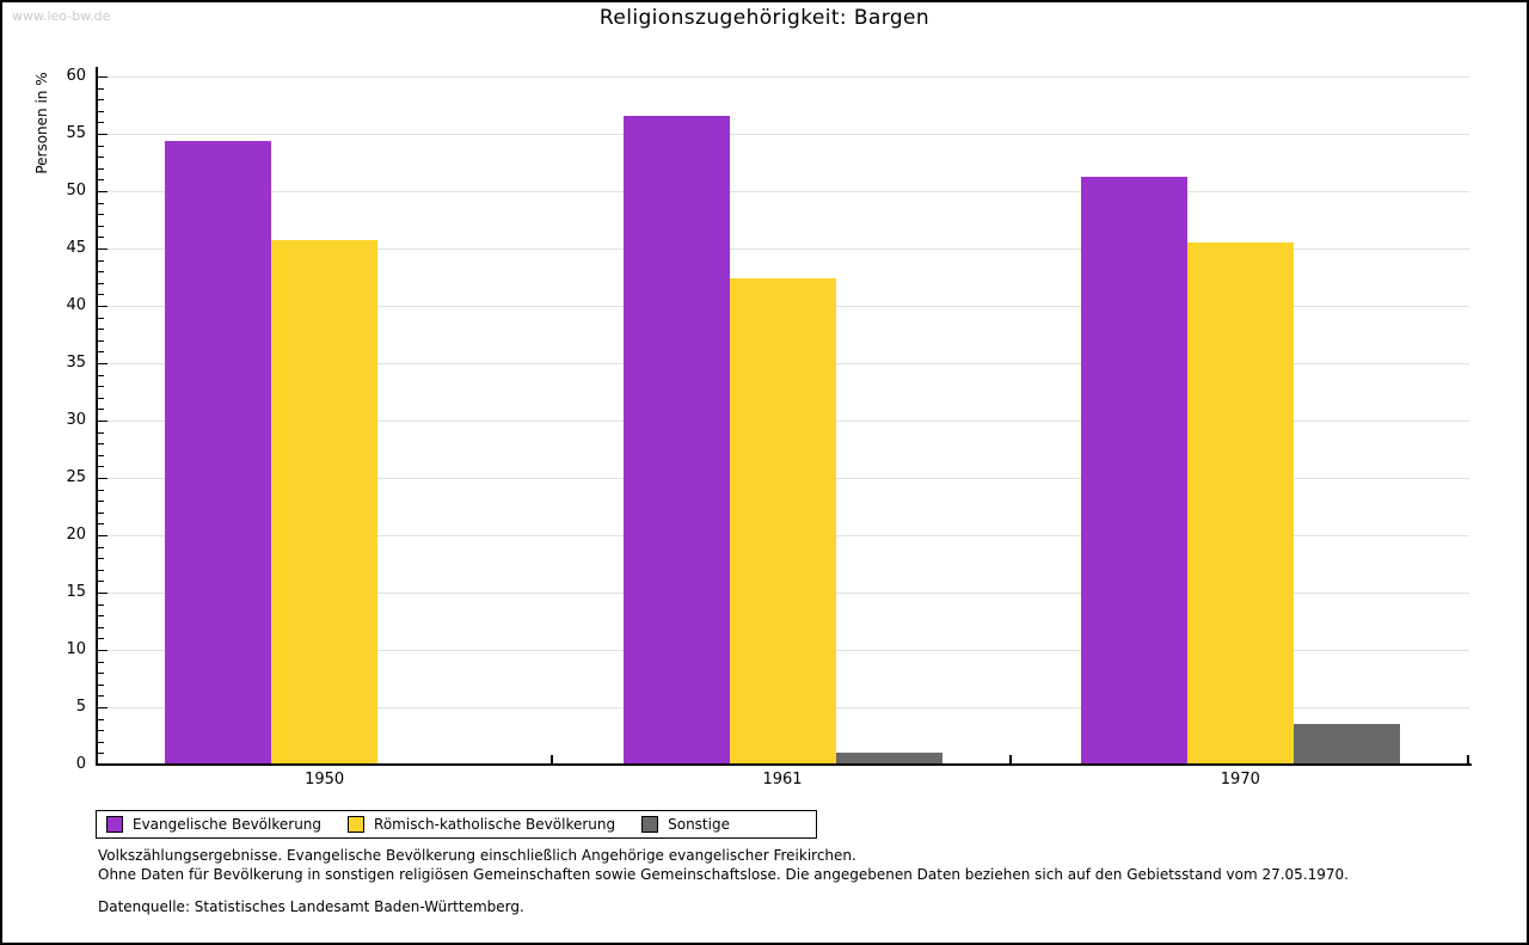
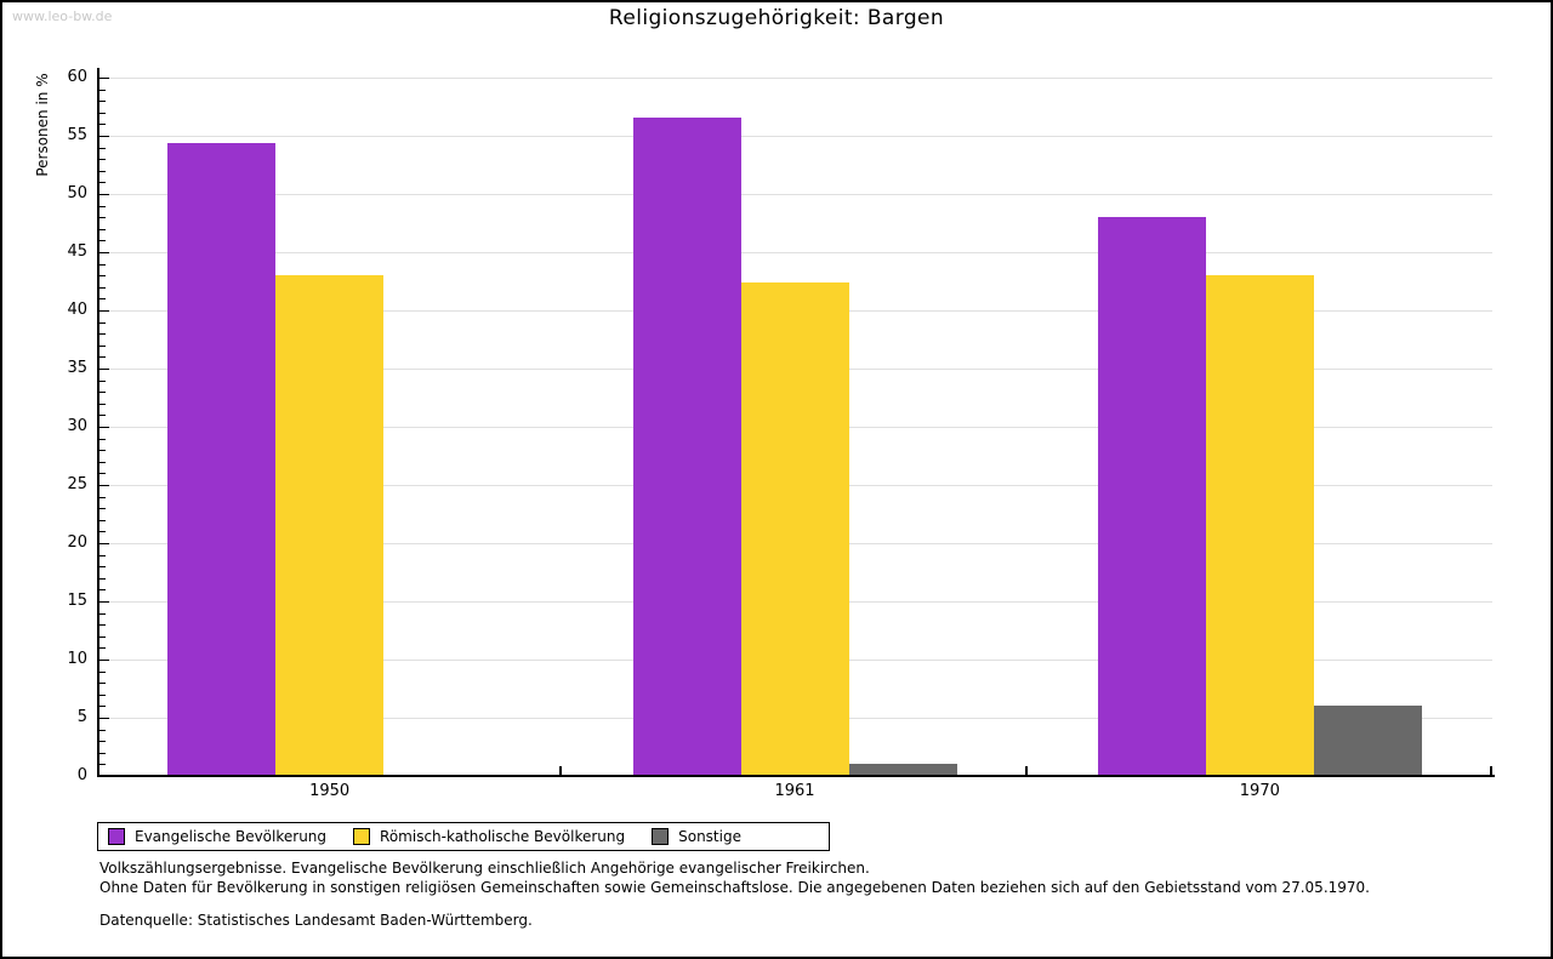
Römisch-katholische Bevölkerung/1950: 46 -> 43
Evangelische Bevölkerung/1970: 51 -> 48
Römisch-katholische Bevölkerung/1970: 46 -> 43
Sonstige/1970: 4 -> 6
